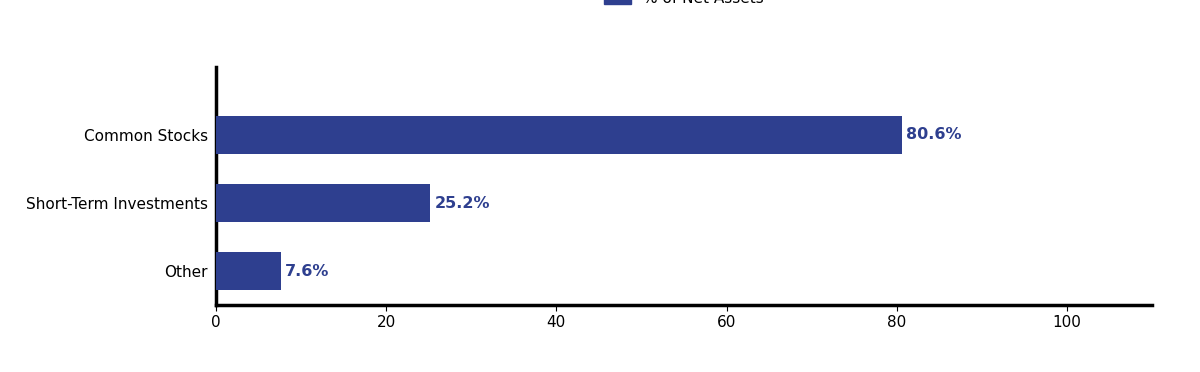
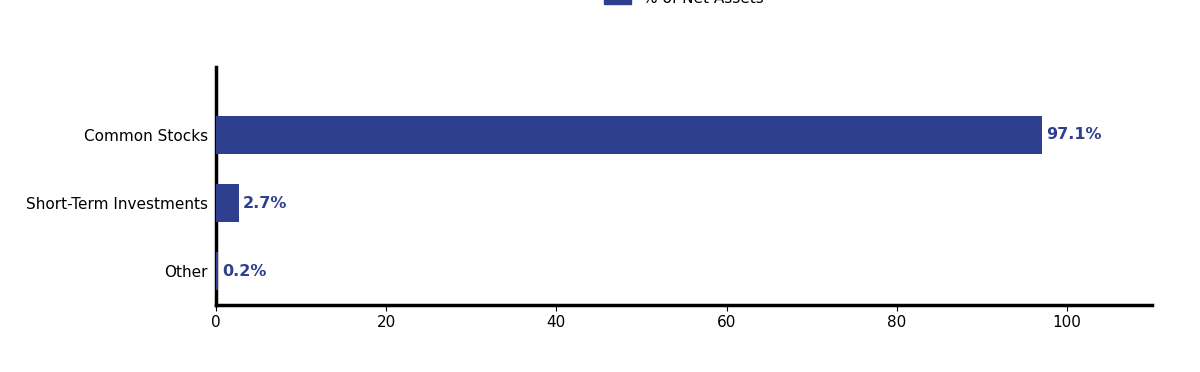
Common Stocks: 80.6% -> 97.1%
Short-Term Investments: 25.2% -> 2.7%
Other: 7.6% -> 0.2%
